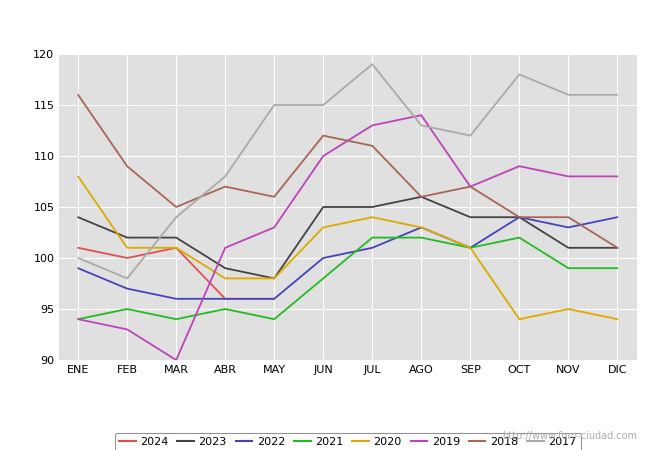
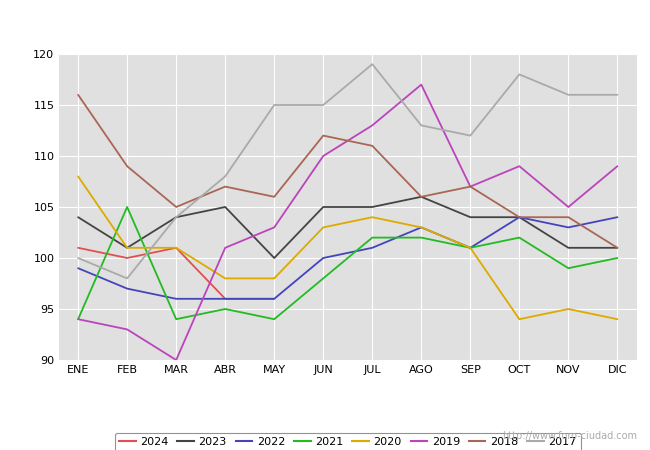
2023/FEB: 102 -> 101
2021/FEB: 95 -> 105
2023/MAR: 102 -> 104
2023/ABR: 99 -> 105
2023/MAY: 98 -> 100
2019/AGO: 114 -> 117
2019/NOV: 108 -> 105
2021/DIC: 99 -> 100
2019/DIC: 108 -> 109
